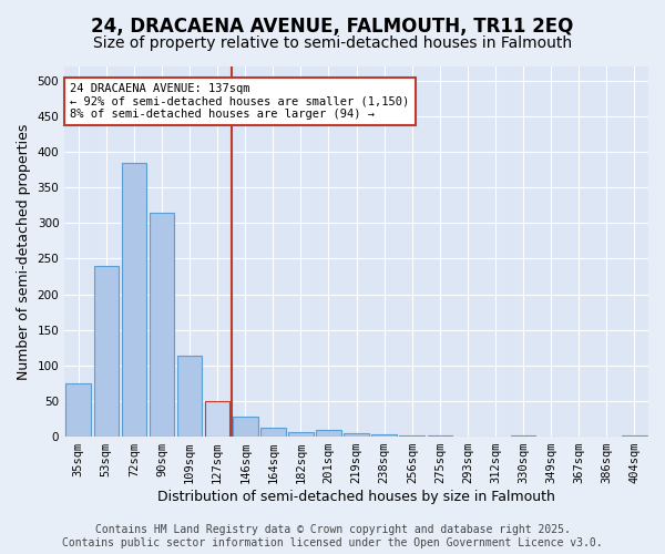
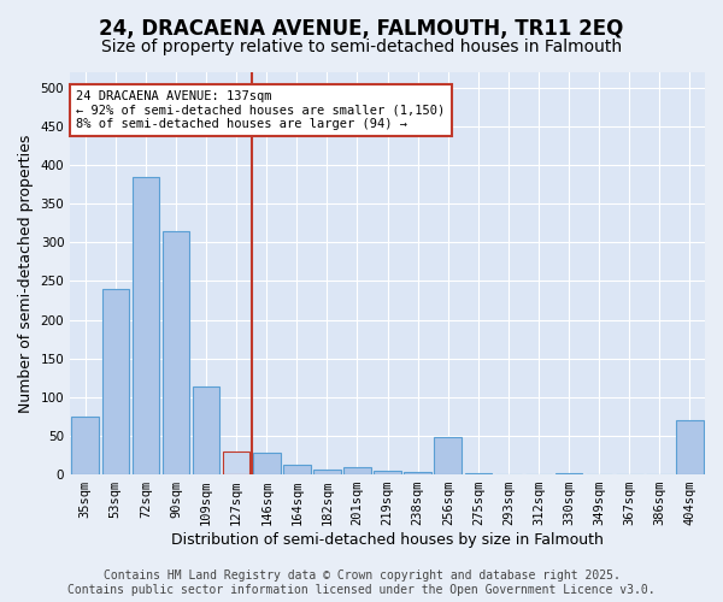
127sqm: 50 -> 30
256sqm: 2 -> 48
404sqm: 1 -> 70
